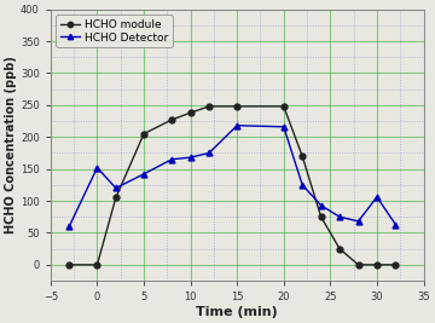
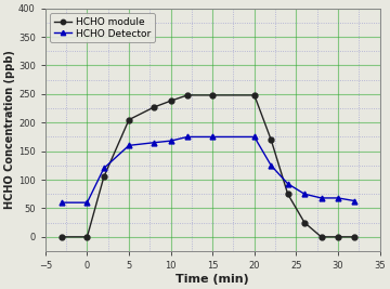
HCHO Detector/0: 152 -> 60
HCHO Detector/5: 142 -> 160
HCHO Detector/15: 218 -> 175
HCHO Detector/20: 216 -> 175
HCHO Detector/30: 106 -> 68
